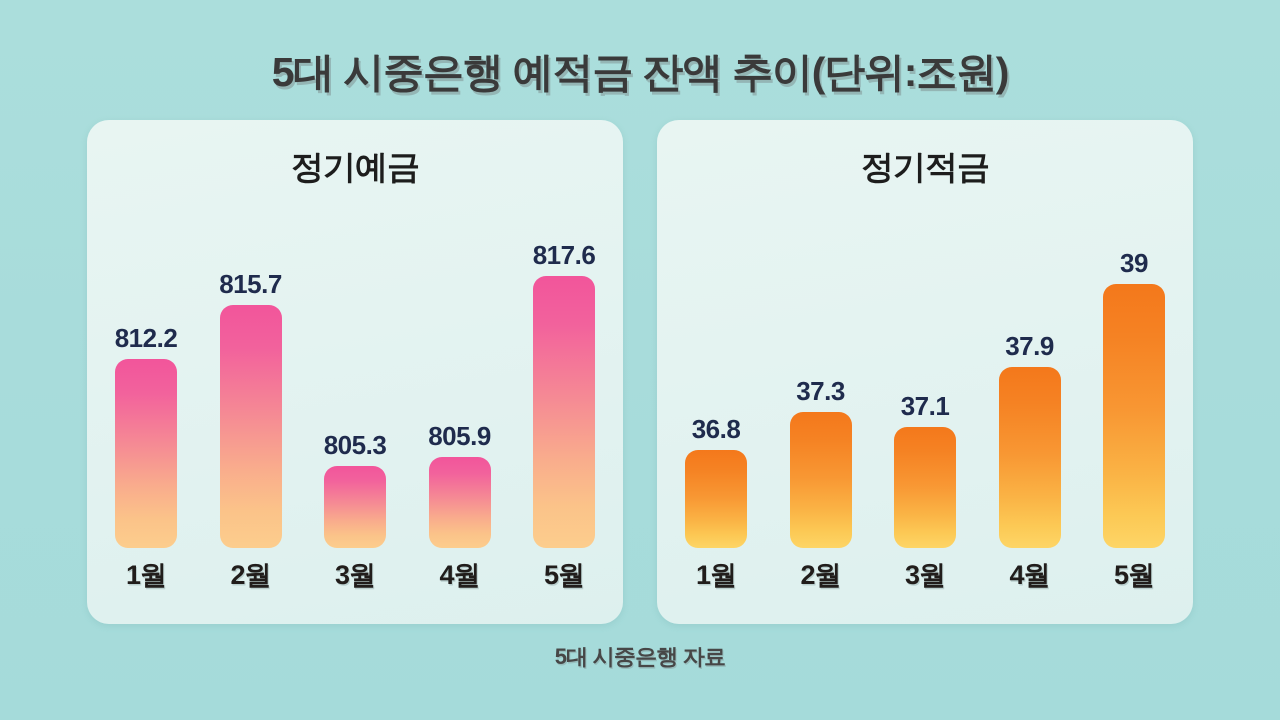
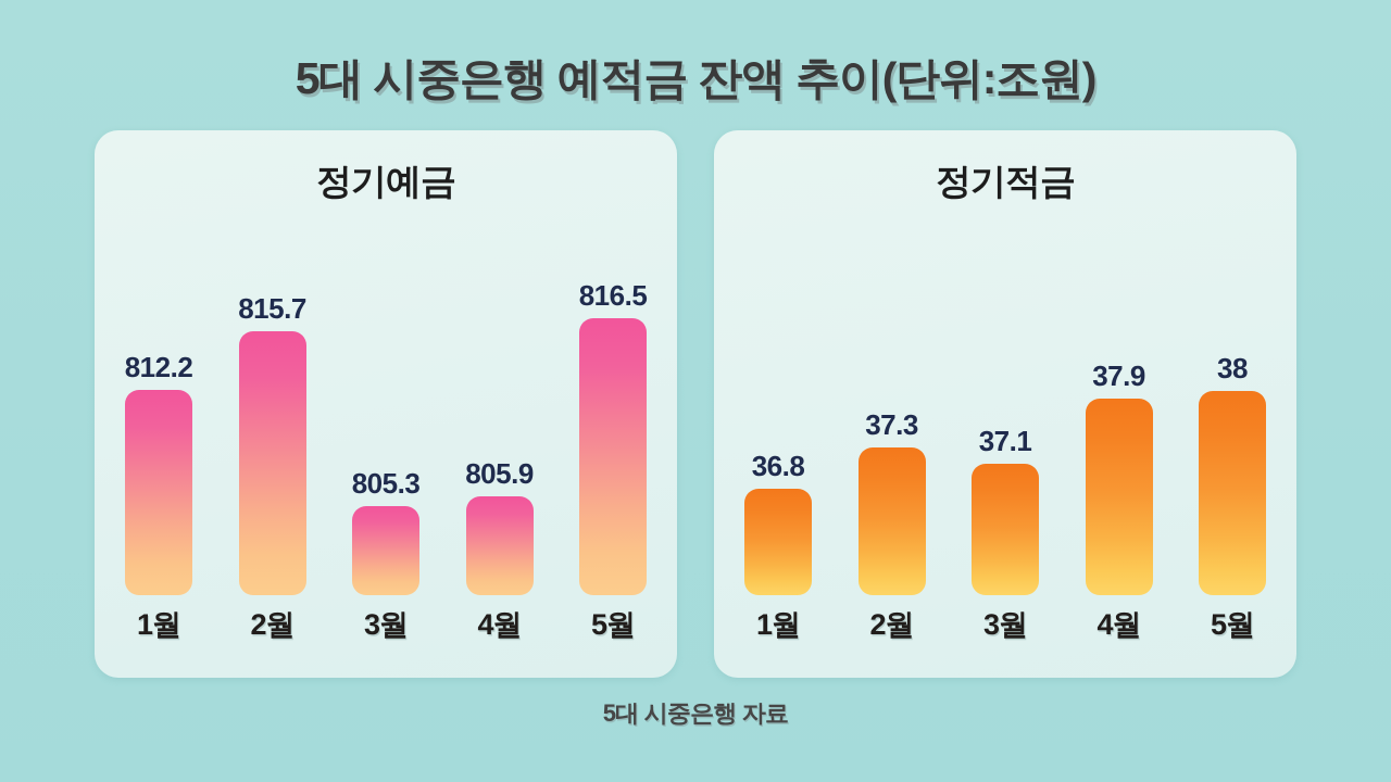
정기예금/5월: 817.6 -> 816.5
정기적금/5월: 39 -> 38
